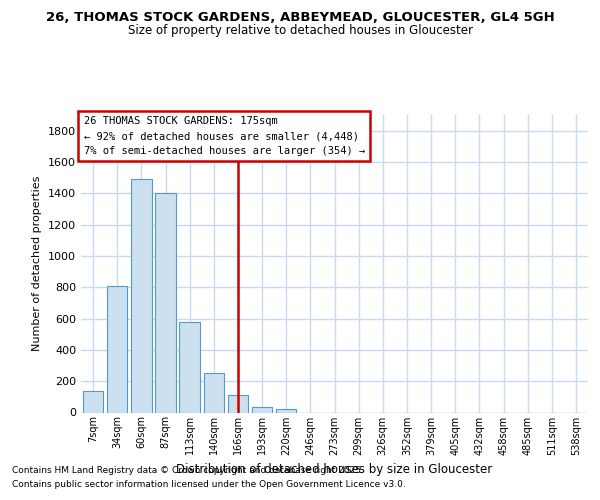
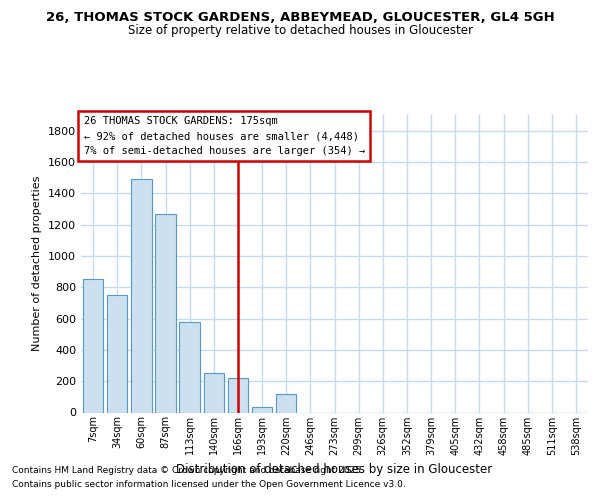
7sqm: 140 -> 850
34sqm: 810 -> 750
87sqm: 1400 -> 1270
166sqm: 110 -> 220
220sqm: 20 -> 120
